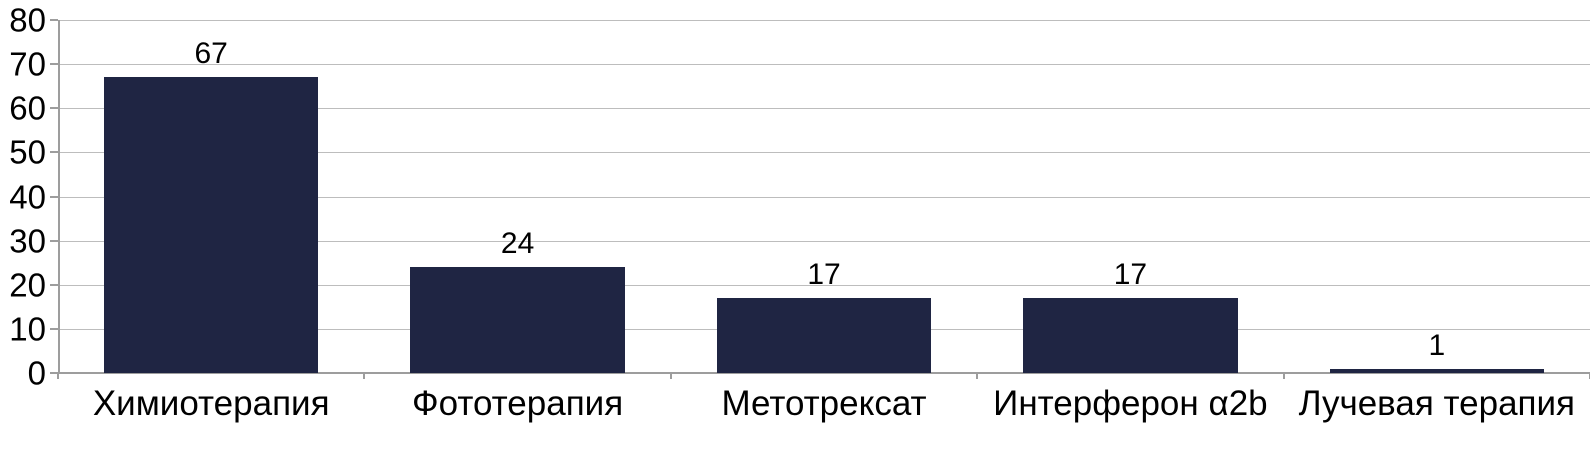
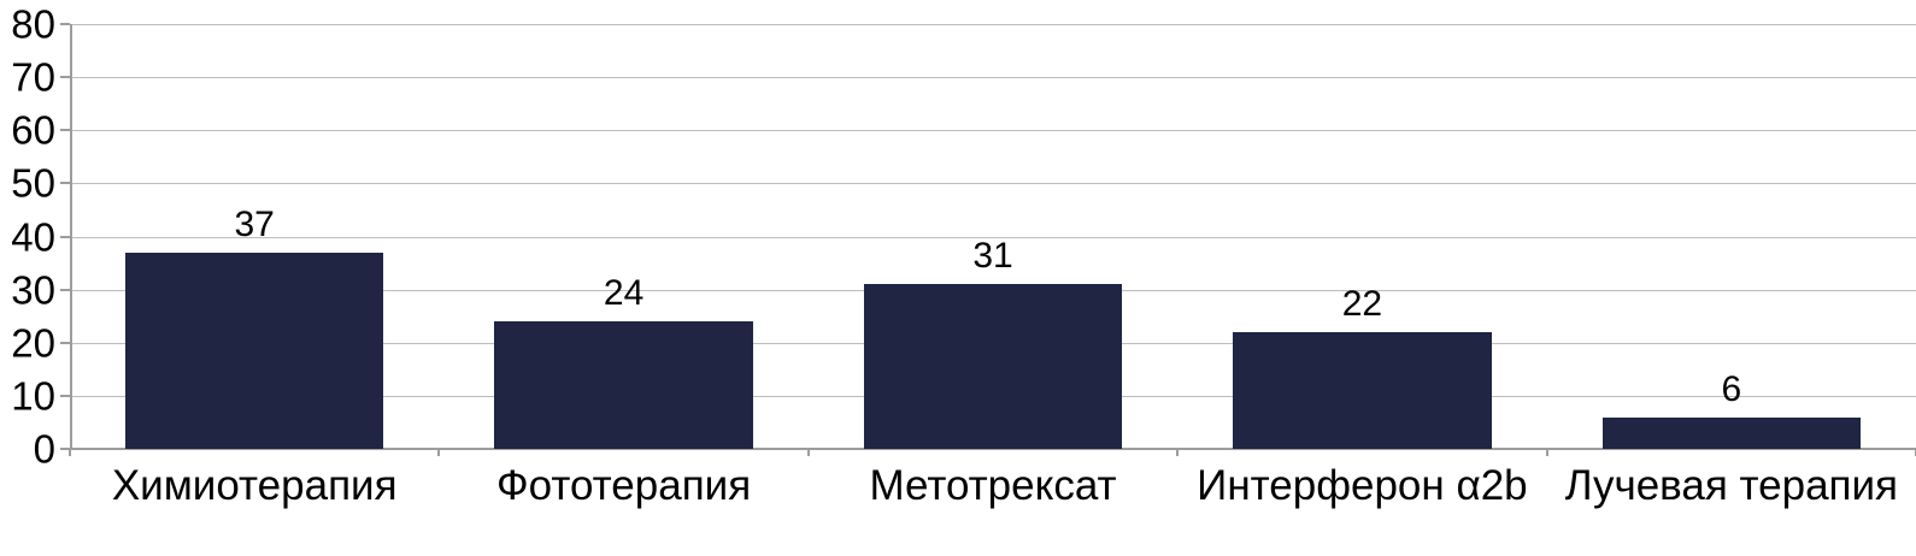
Химиотерапия: 67 -> 37
Метотрексат: 17 -> 31
Интерферон α2b: 17 -> 22
Лучевая терапия: 1 -> 6
